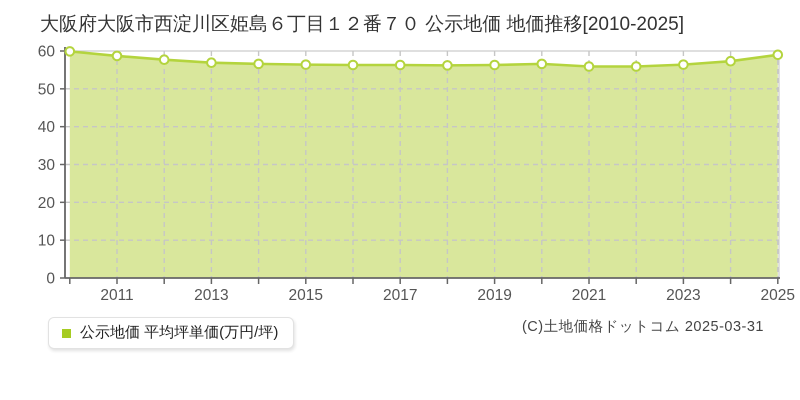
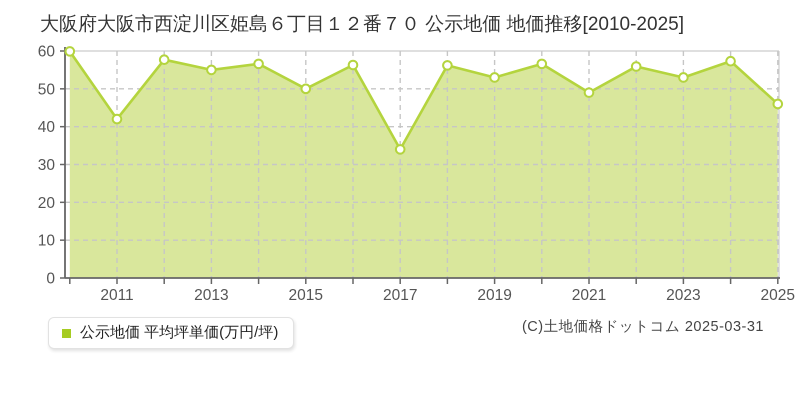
2011: 59 -> 42
2013: 57 -> 55
2015: 56 -> 50
2017: 56 -> 34
2019: 56 -> 53
2021: 56 -> 49
2023: 56 -> 53
2025: 59 -> 46
